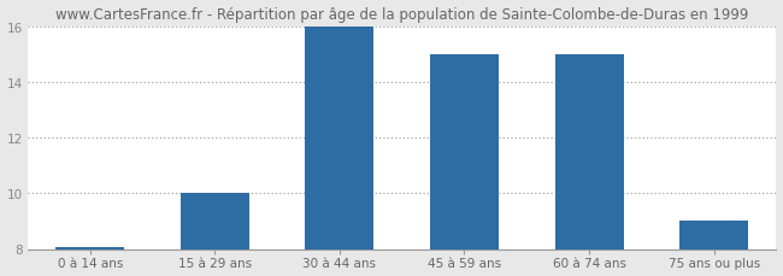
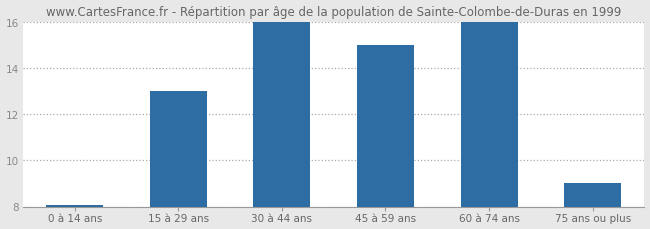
15 à 29 ans: 10.00 -> 13.00
60 à 74 ans: 15.00 -> 16.00
